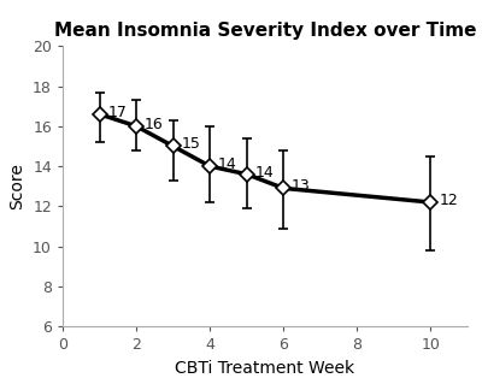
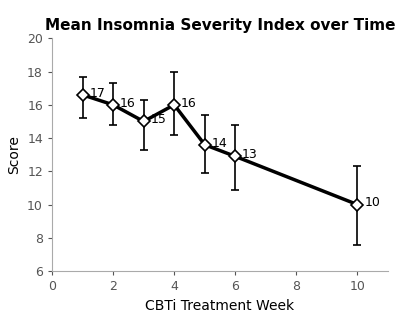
4: 14 -> 16
10: 12 -> 10
